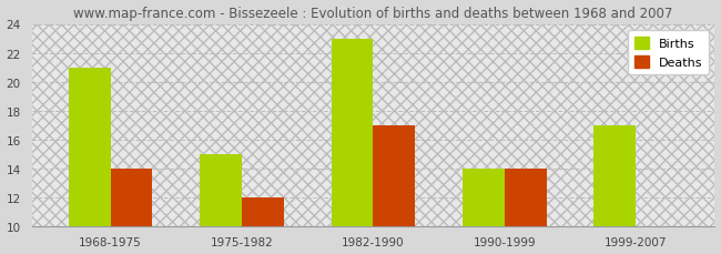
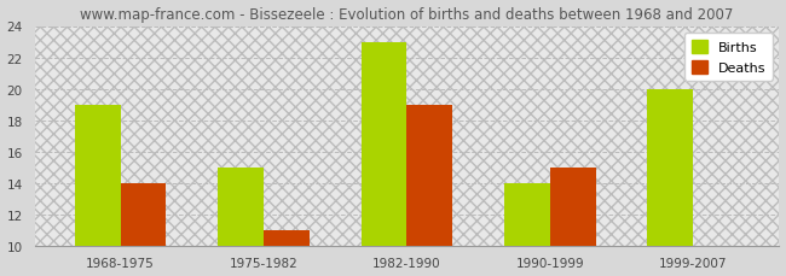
Births/1968-1975: 21 -> 19
Deaths/1975-1982: 12 -> 11
Deaths/1982-1990: 17 -> 19
Deaths/1990-1999: 14 -> 15
Births/1999-2007: 17 -> 20
